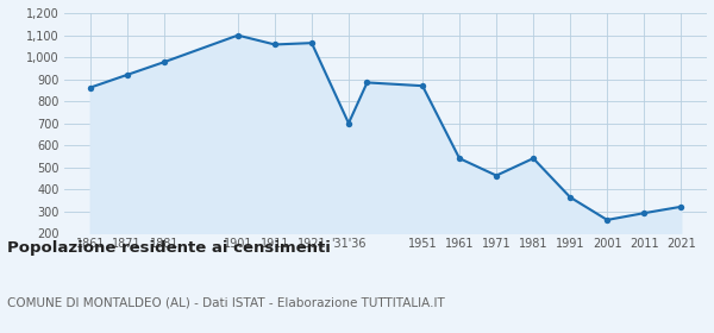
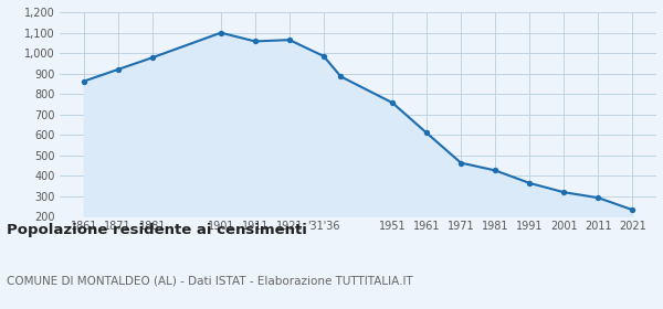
'31'36: 700 -> 980
1951: 870 -> 760
1961: 540 -> 610
1981: 540 -> 420
2001: 260 -> 320
2021: 320 -> 230
